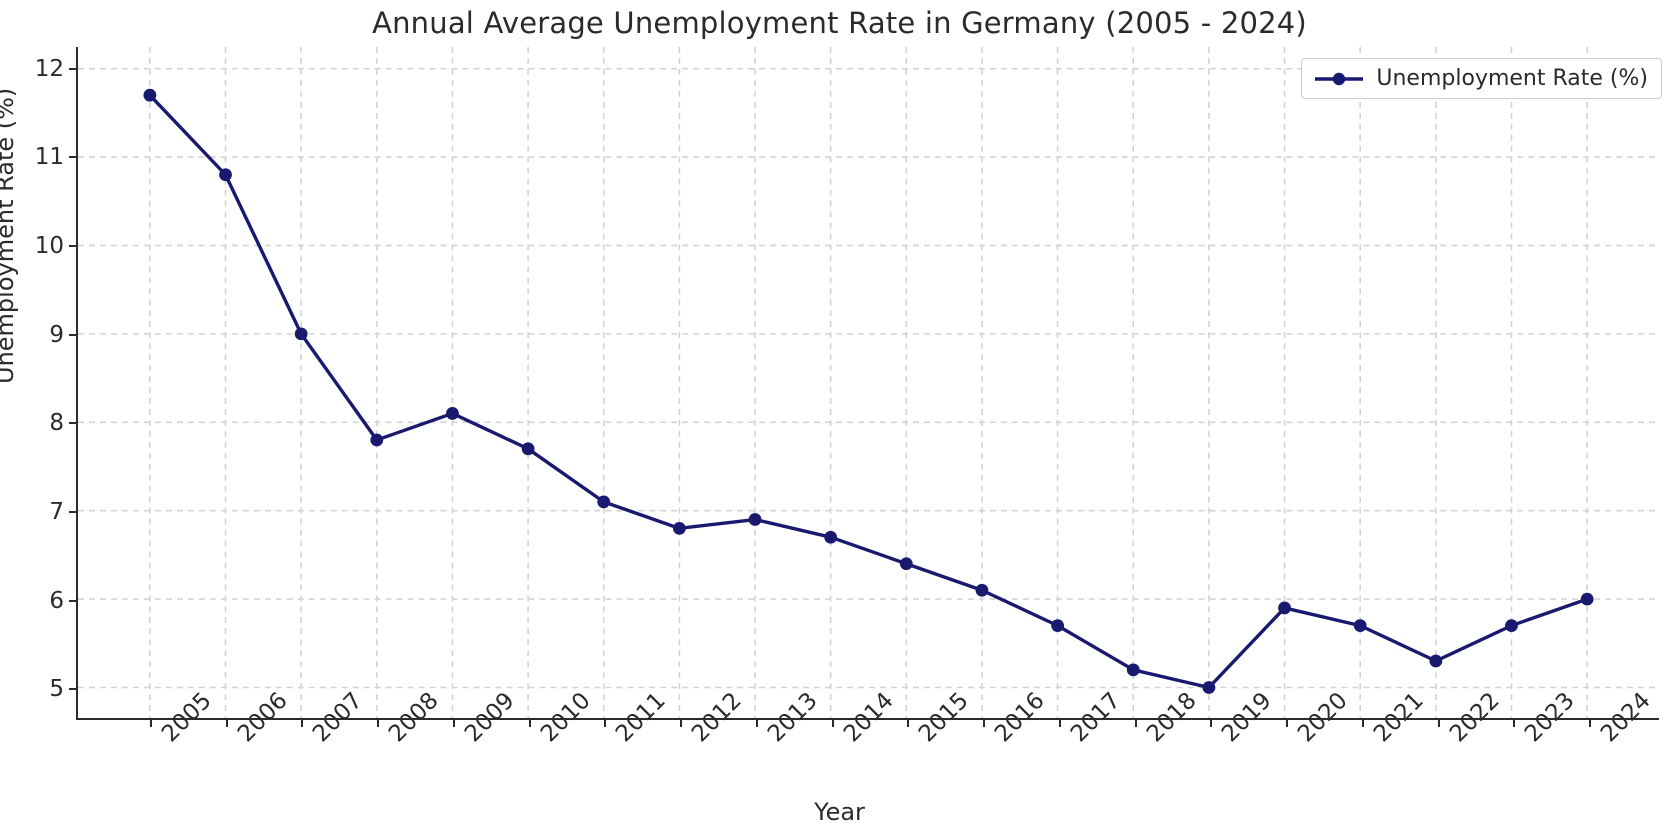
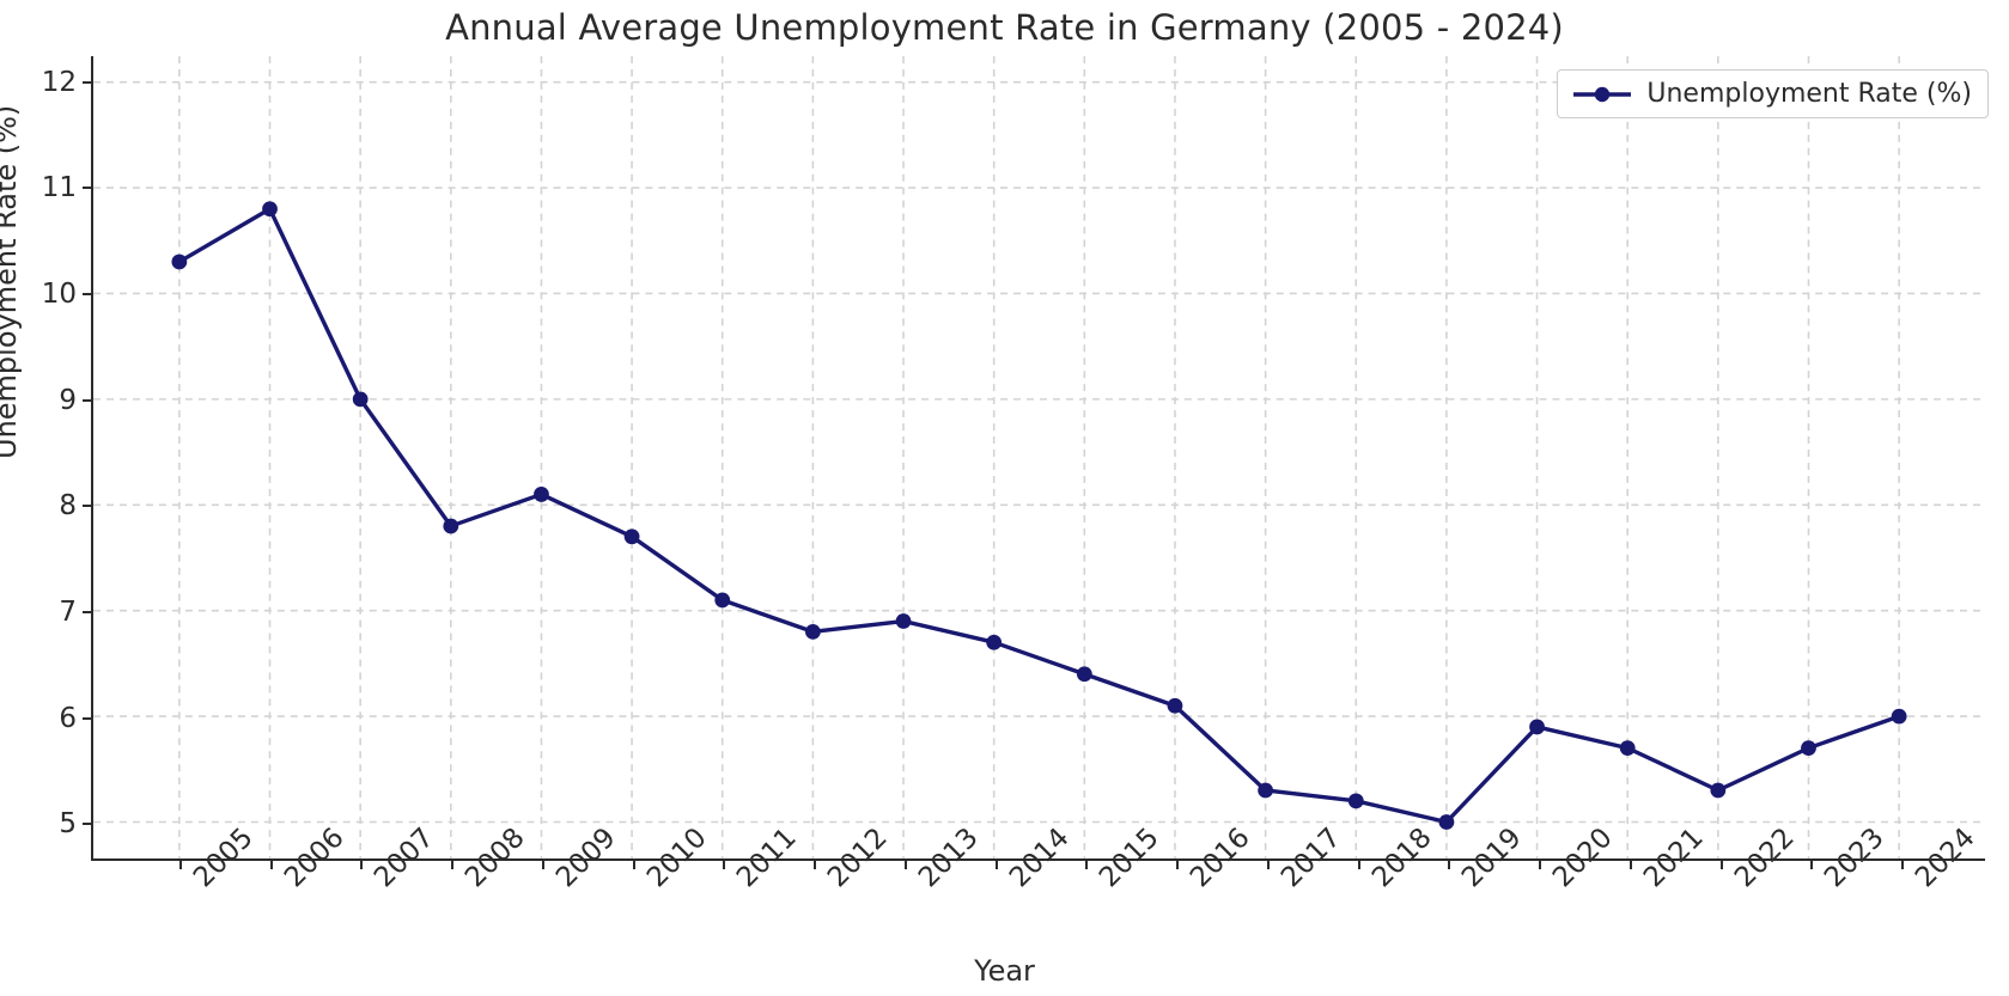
2005: 11.7 -> 10.3
2017: 5.7 -> 5.3
